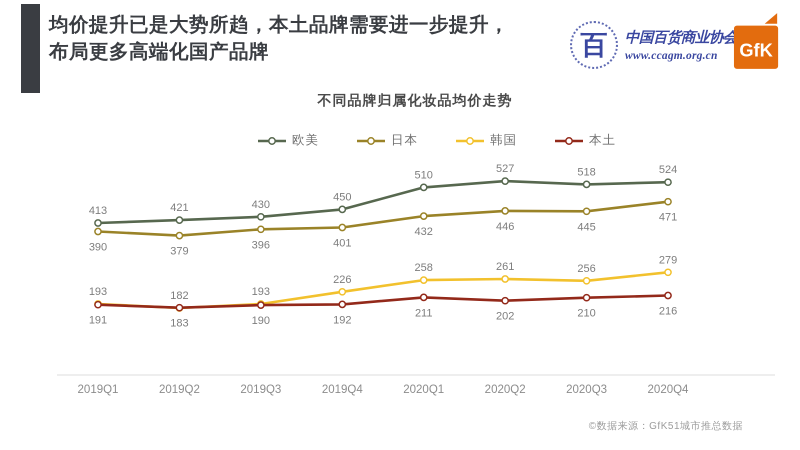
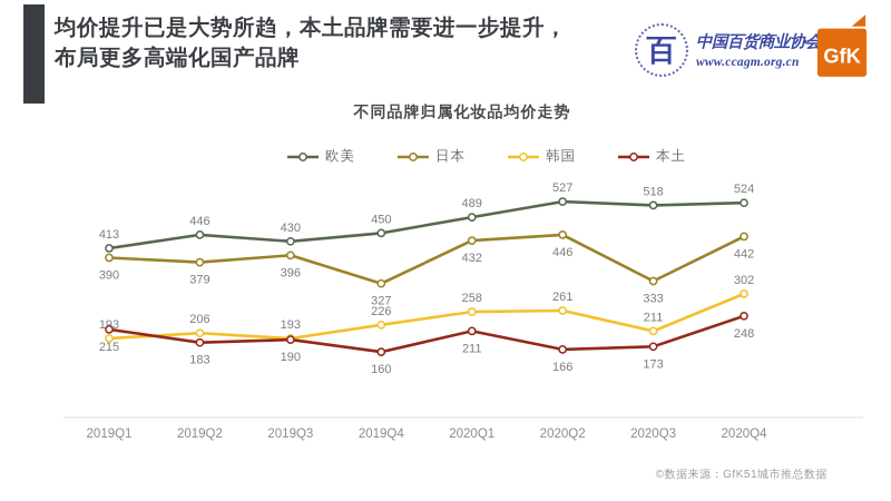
本土/2019Q1: 191 -> 215
欧美/2019Q2: 421 -> 446
韩国/2019Q2: 182 -> 206
日本/2019Q4: 401 -> 327
本土/2019Q4: 192 -> 160
欧美/2020Q1: 510 -> 489
本土/2020Q2: 202 -> 166
日本/2020Q3: 445 -> 333
韩国/2020Q3: 256 -> 211
本土/2020Q3: 210 -> 173
日本/2020Q4: 471 -> 442
韩国/2020Q4: 279 -> 302
本土/2020Q4: 216 -> 248
